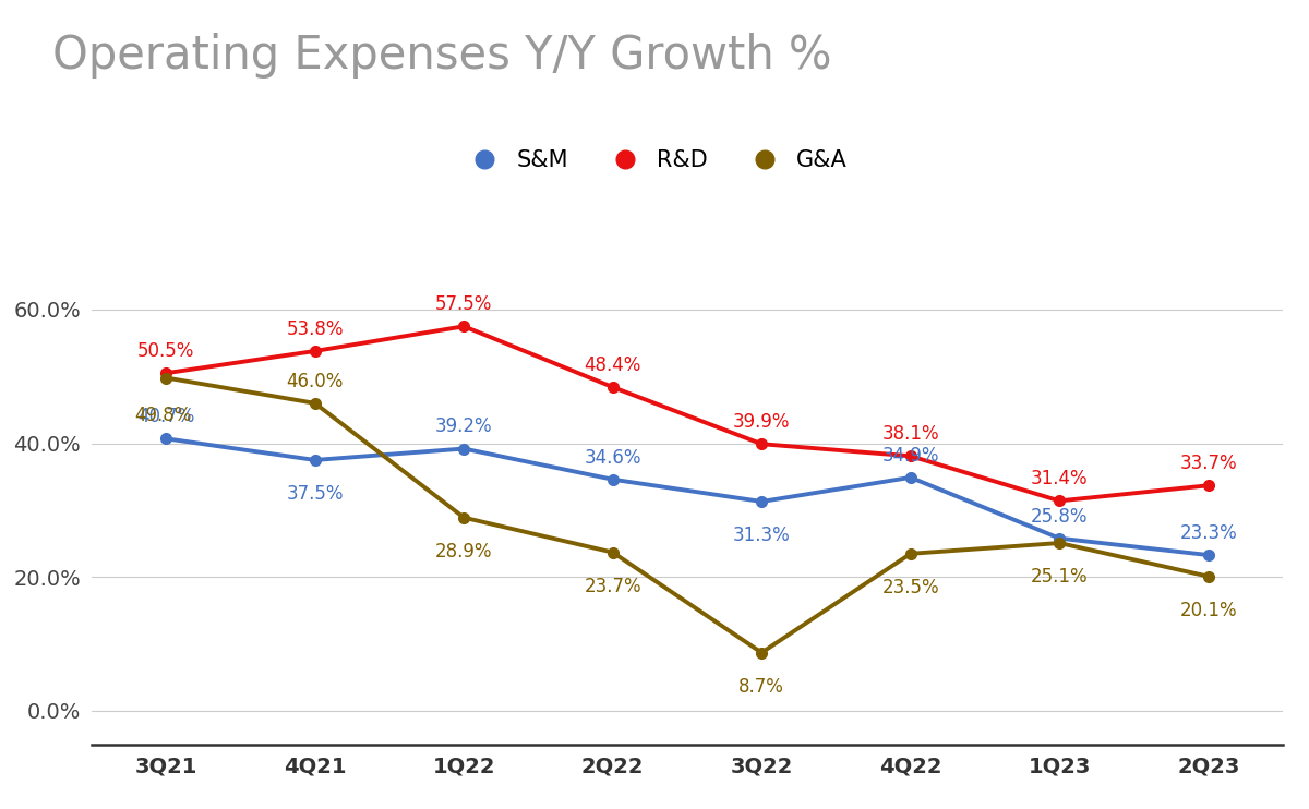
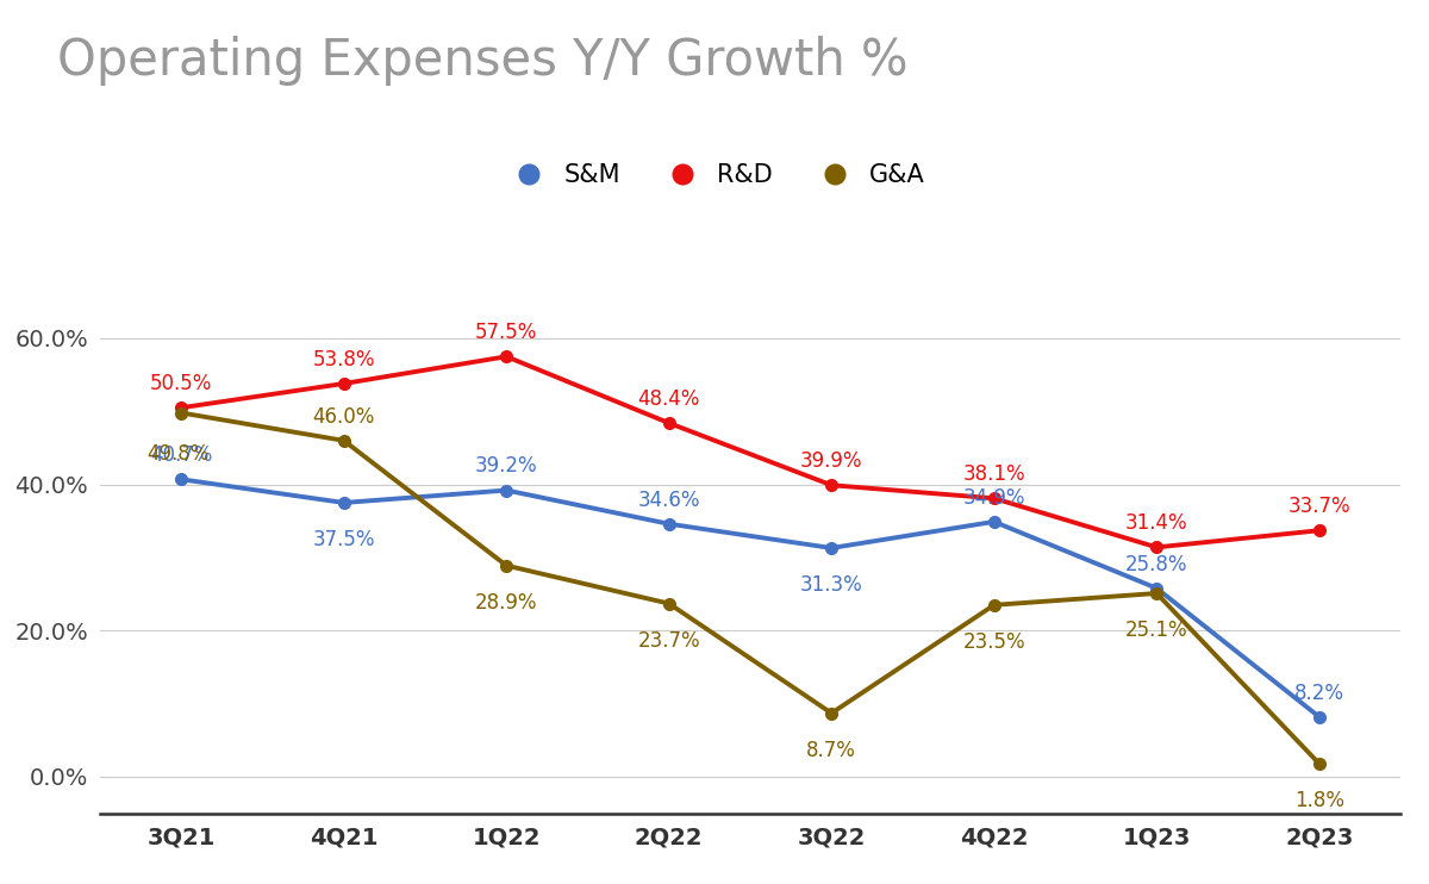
S&M/2Q23: 23.3% -> 8.2%
G&A/2Q23: 20.1% -> 1.8%
